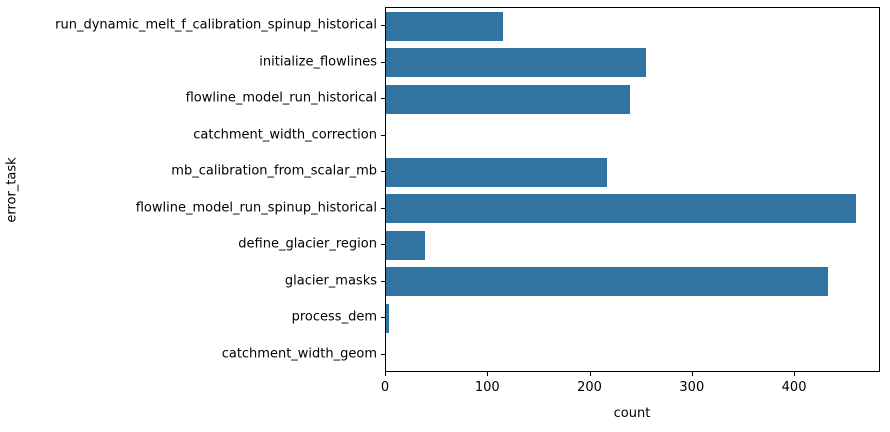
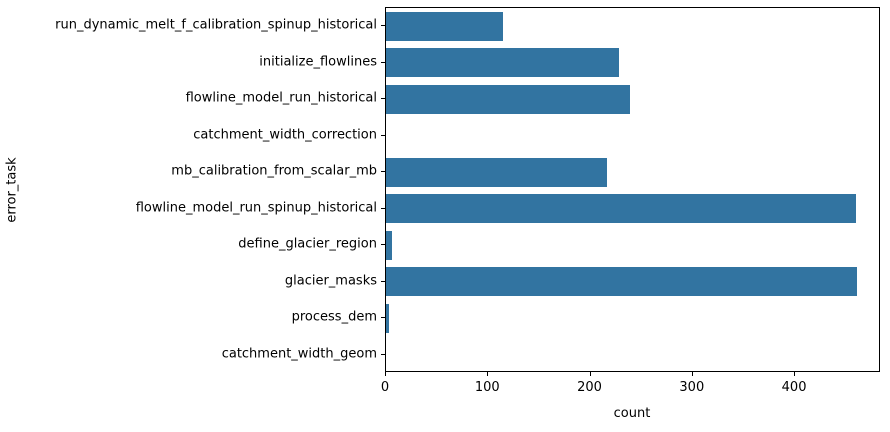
initialize_flowlines: 254 -> 228
define_glacier_region: 38 -> 6
glacier_masks: 432 -> 461
